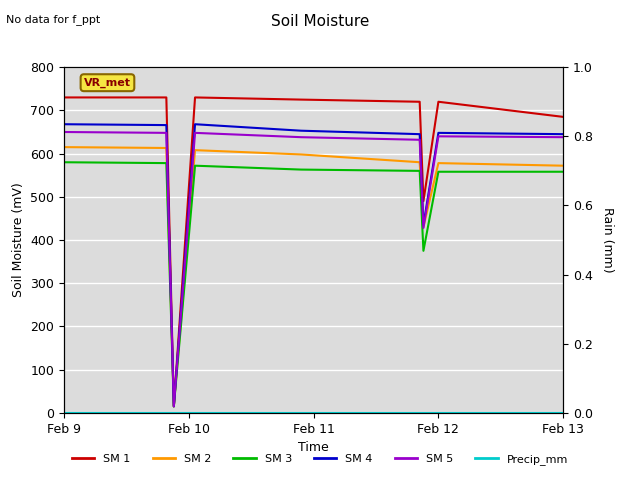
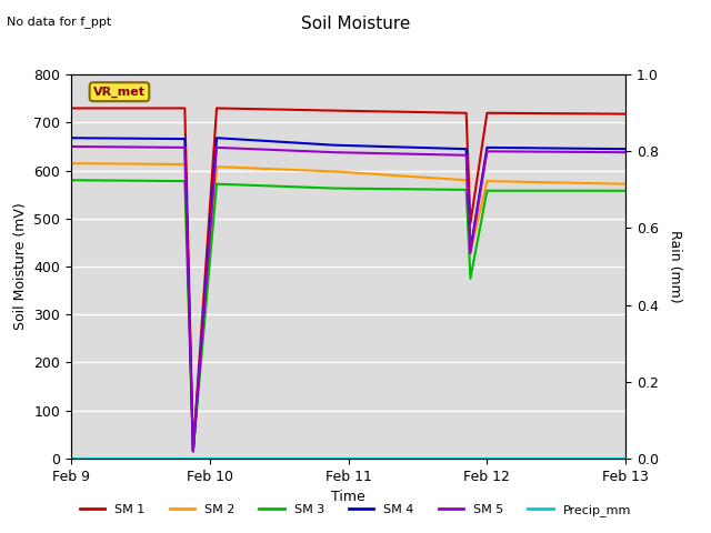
SM 1/Feb 13: 685 -> 718
